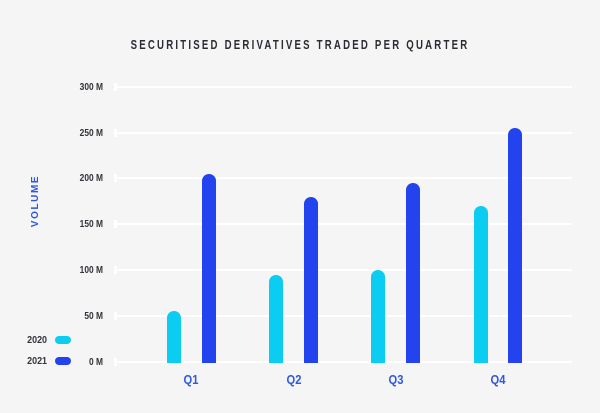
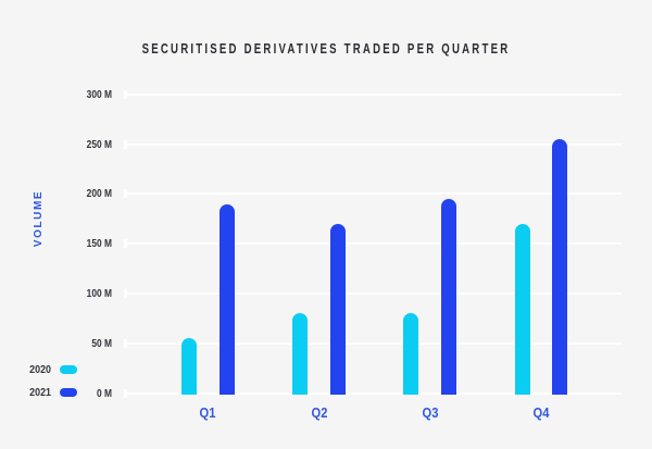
2021/Q1: 200M -> 190M
2020/Q2: 100M -> 80M
2021/Q2: 180M -> 170M
2020/Q3: 100M -> 80M
